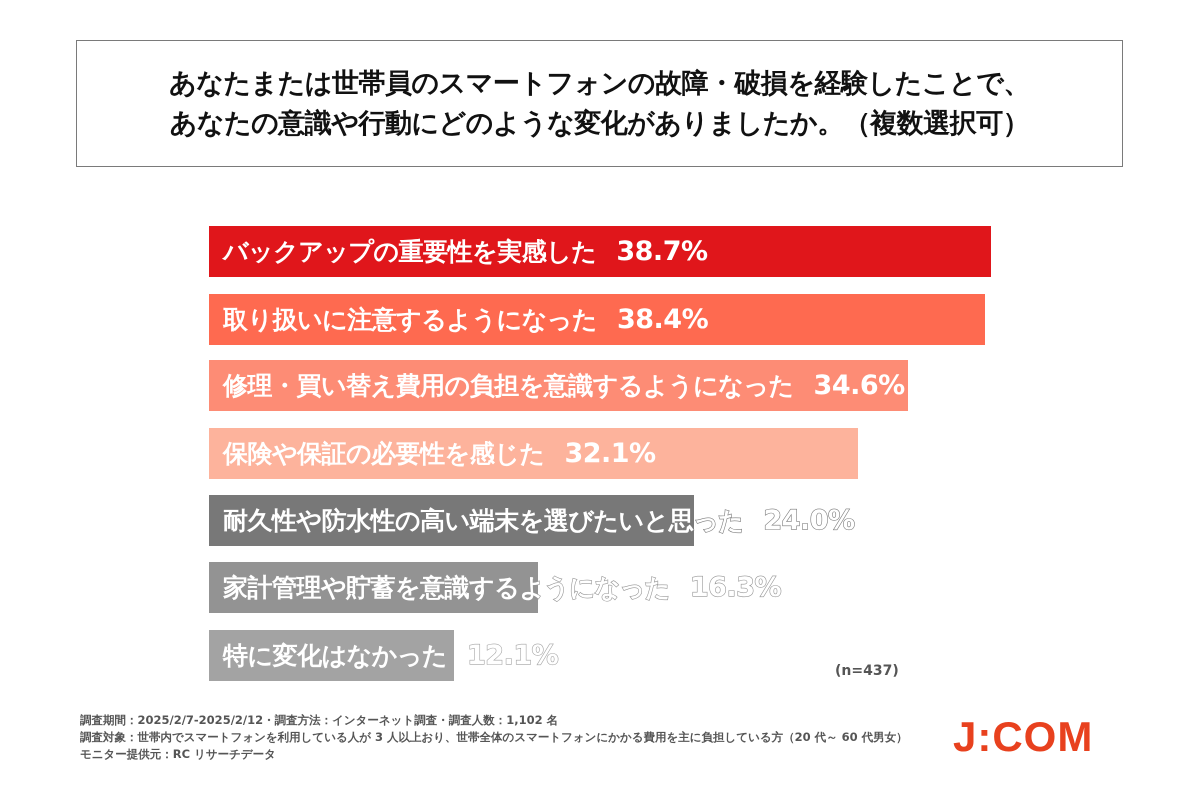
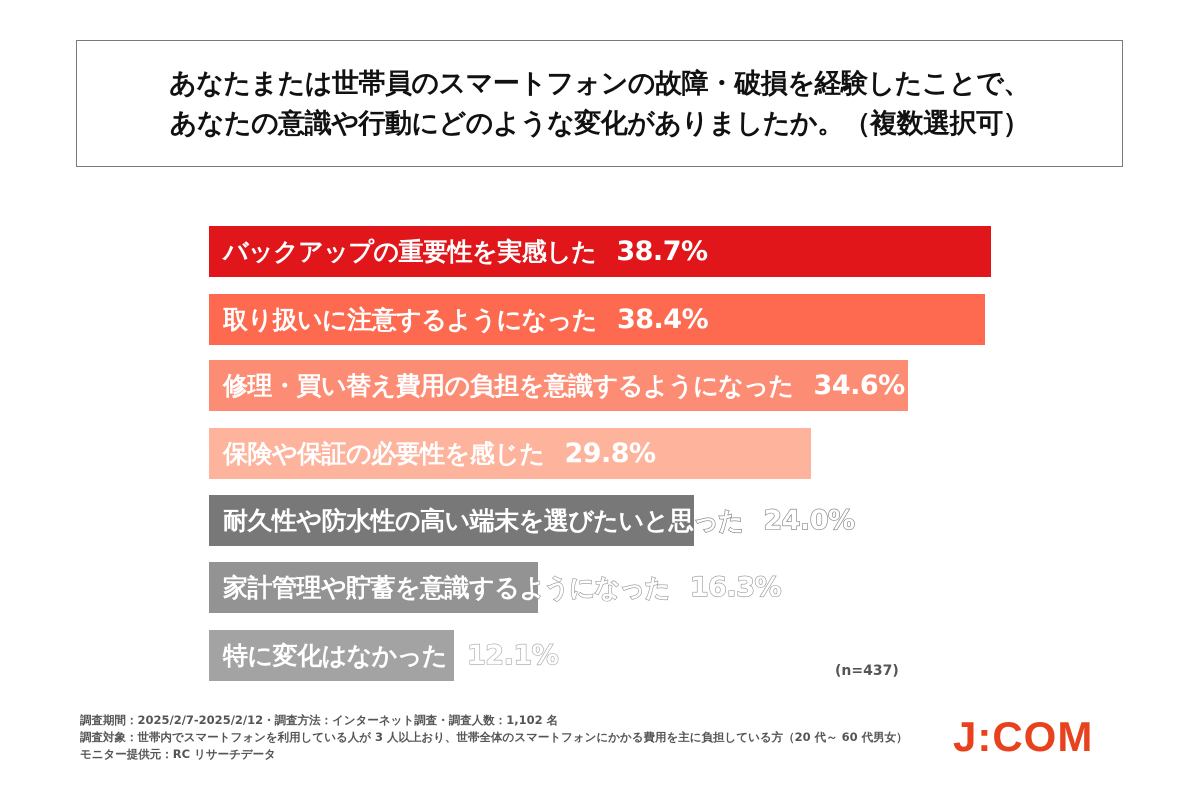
保険や保証の必要性を感じた: 32.1% -> 29.8%
